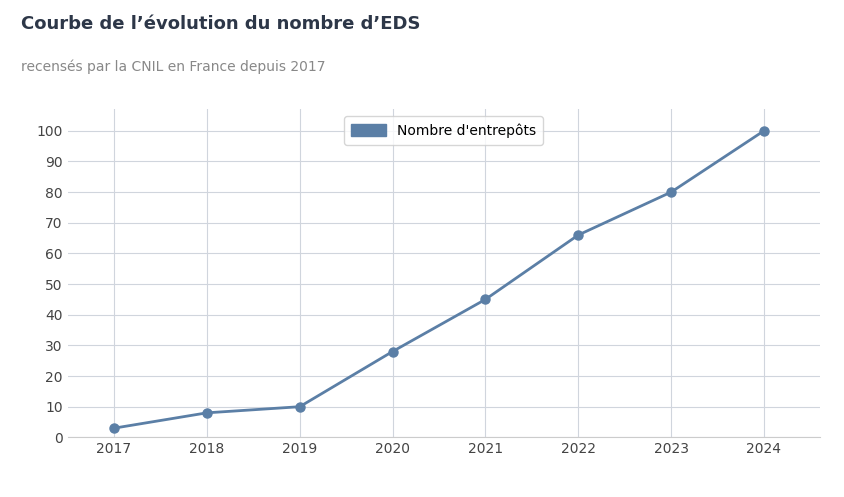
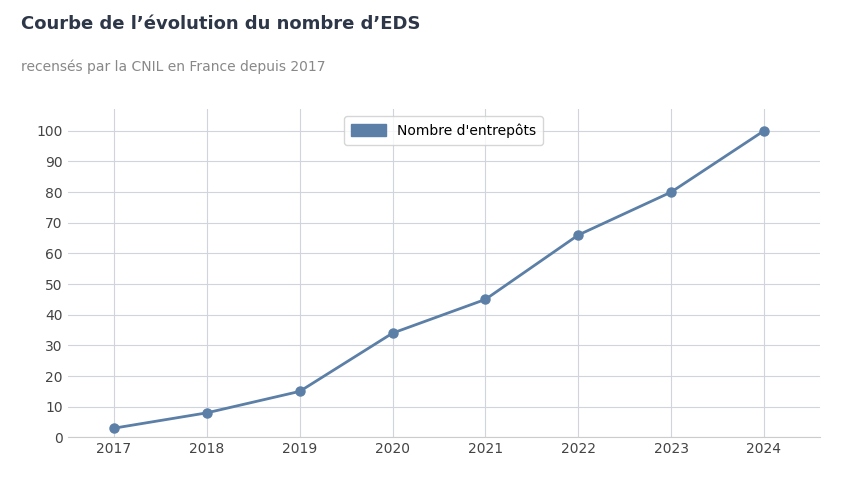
2019: 10 -> 15
2020: 28 -> 34
